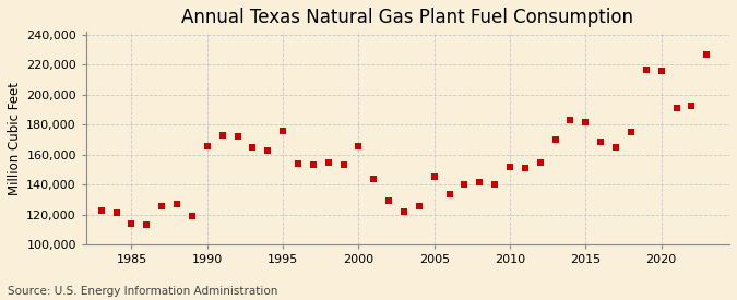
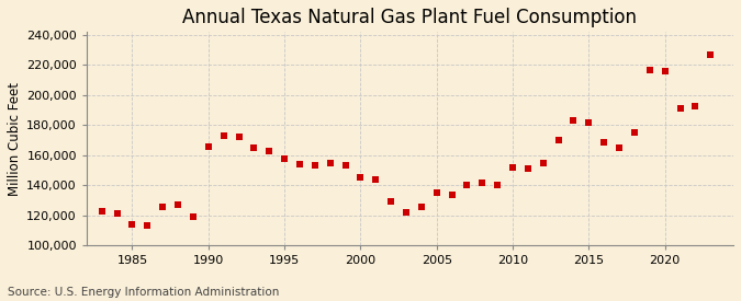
1995: 176,000 -> 158,000
2000: 166,000 -> 145,000
2005: 145,000 -> 135,000
